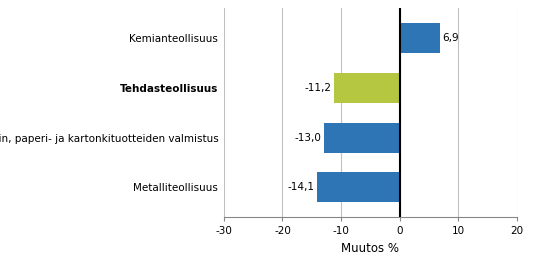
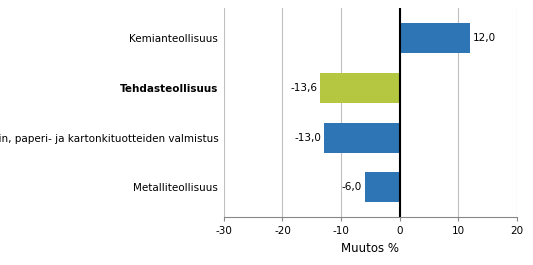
Kemianteollisuus: 6,9 -> 12,0
Tehdasteollisuus: -11,2 -> -13,6
Metalliteollisuus: -14,1 -> -6,0
